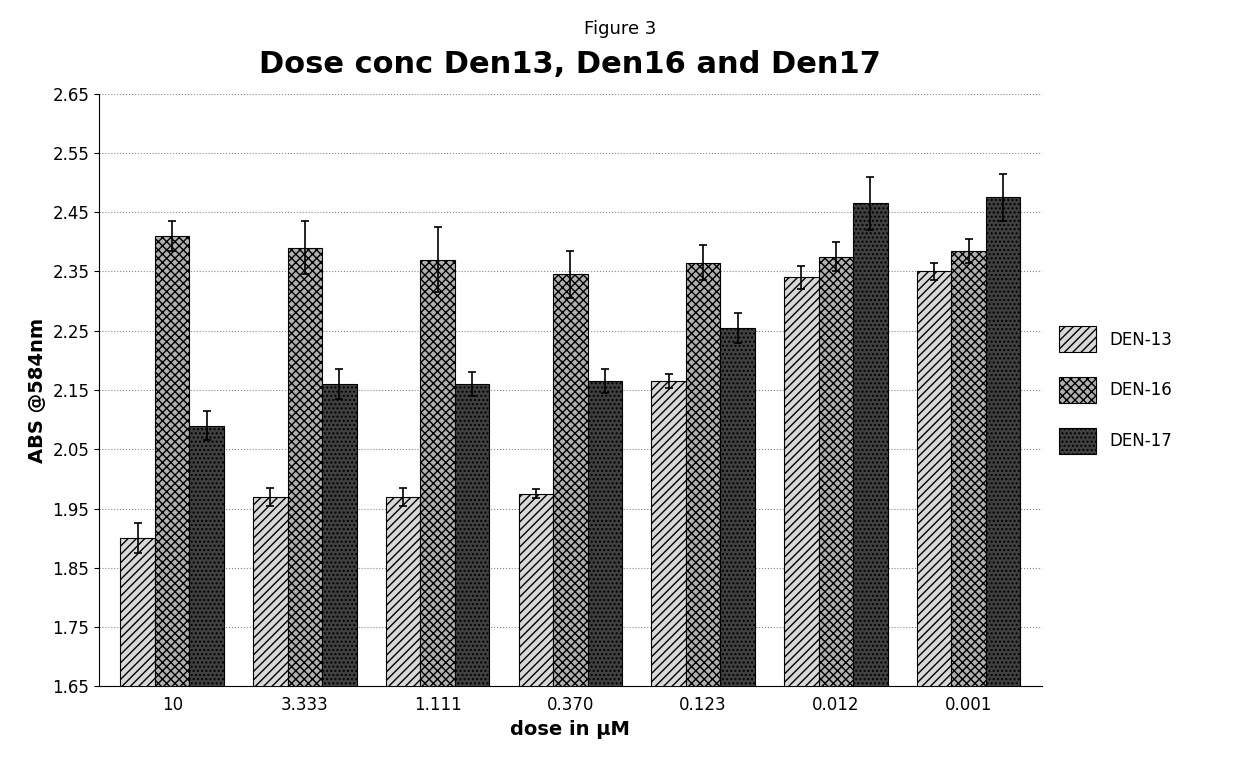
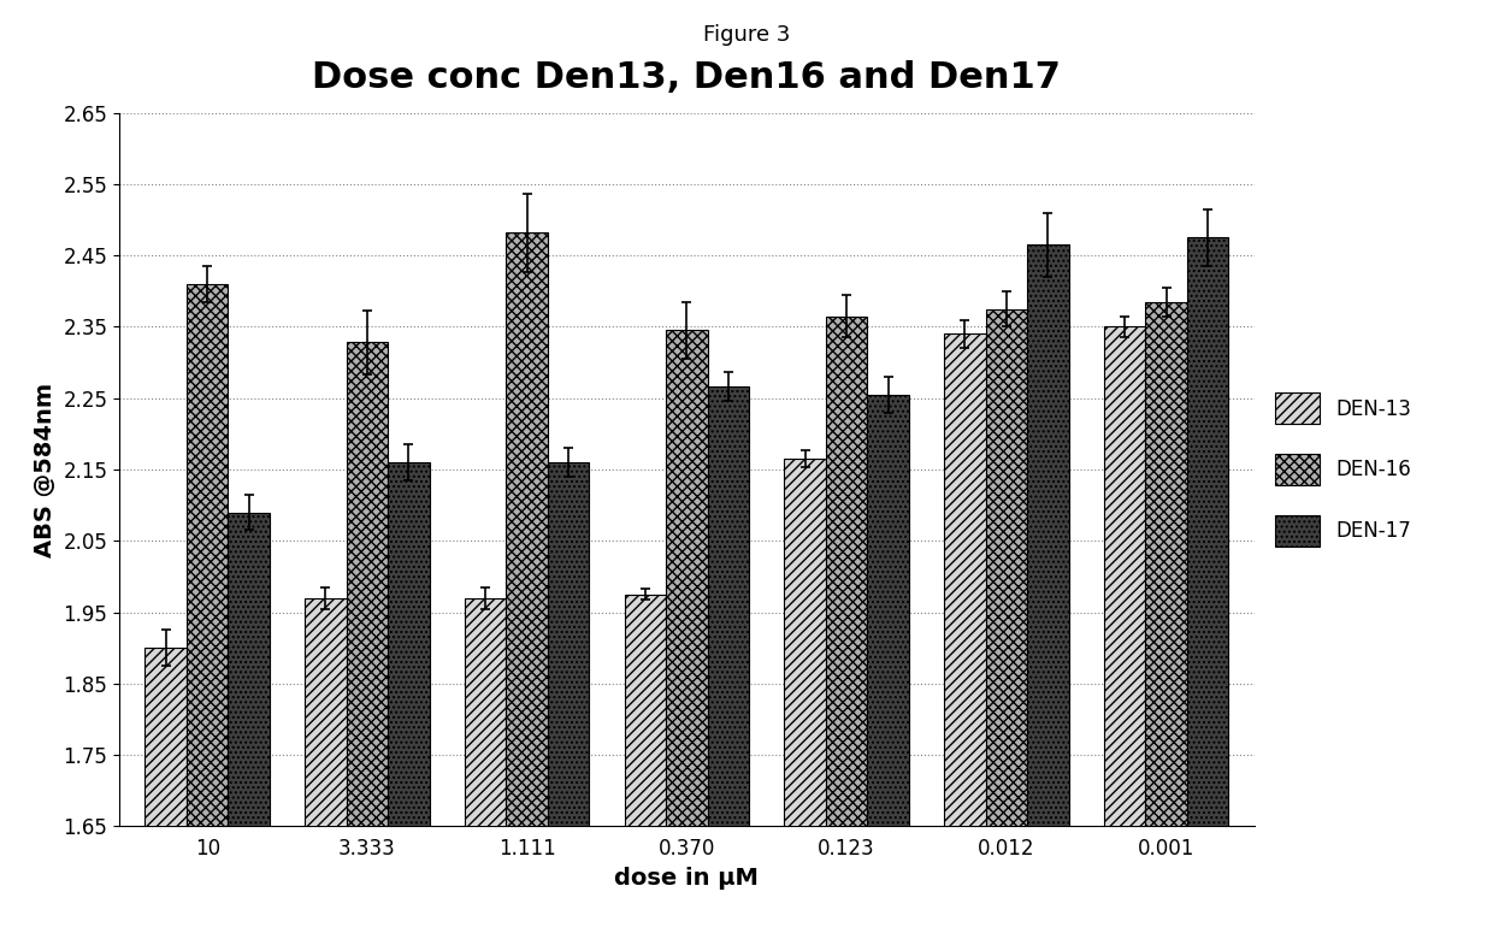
DEN-16/3.333: 2.390 -> 2.328
DEN-16/1.111: 2.370 -> 2.482
DEN-17/0.370: 2.165 -> 2.266
